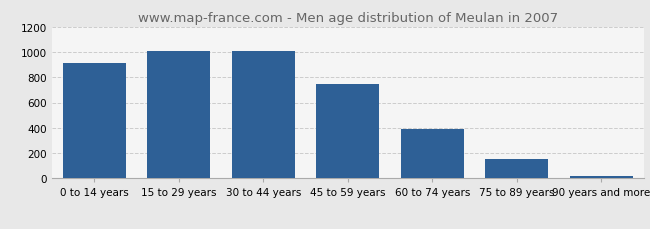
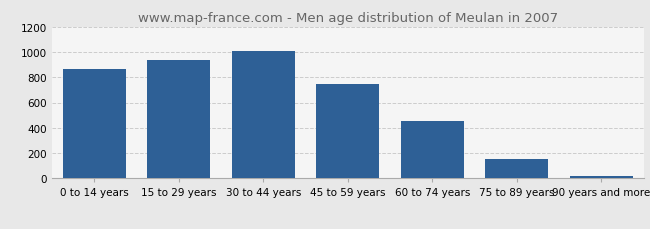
0 to 14 years: 910 -> 870
15 to 29 years: 1010 -> 940
60 to 74 years: 390 -> 450
